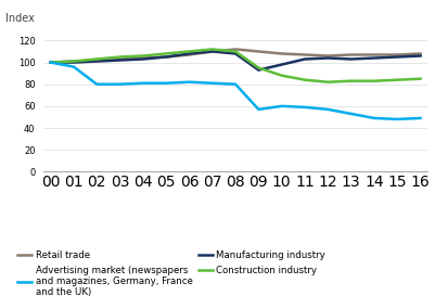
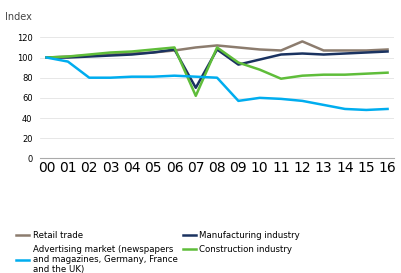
Manufacturing industry/07: 110 -> 70
Construction industry/07: 112 -> 62
Construction industry/11: 84 -> 79
Retail trade/12: 106 -> 116
